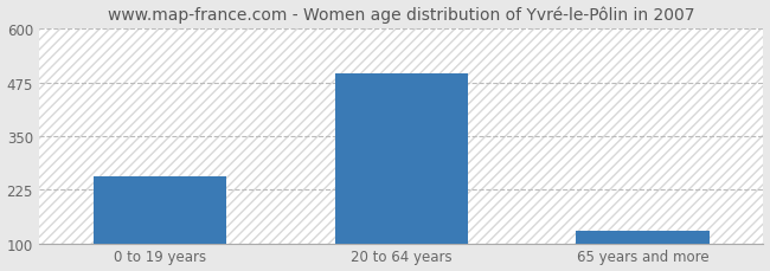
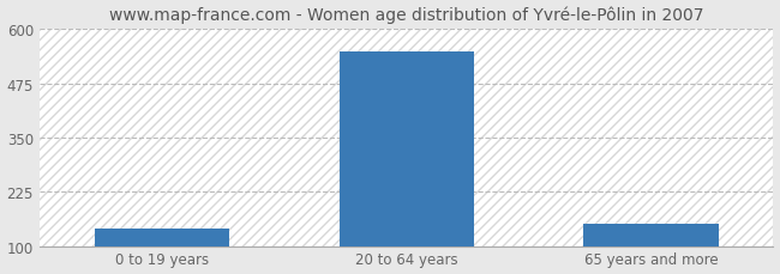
0 to 19 years: 255 -> 140
20 to 64 years: 497 -> 550
65 years and more: 130 -> 150
